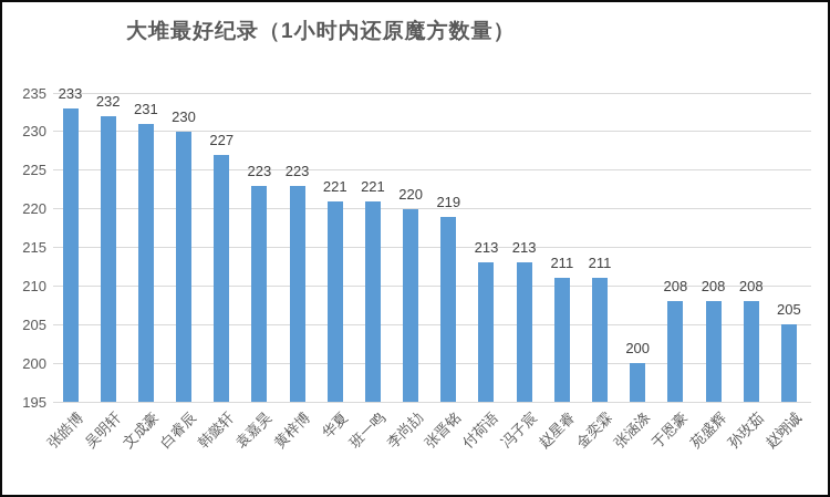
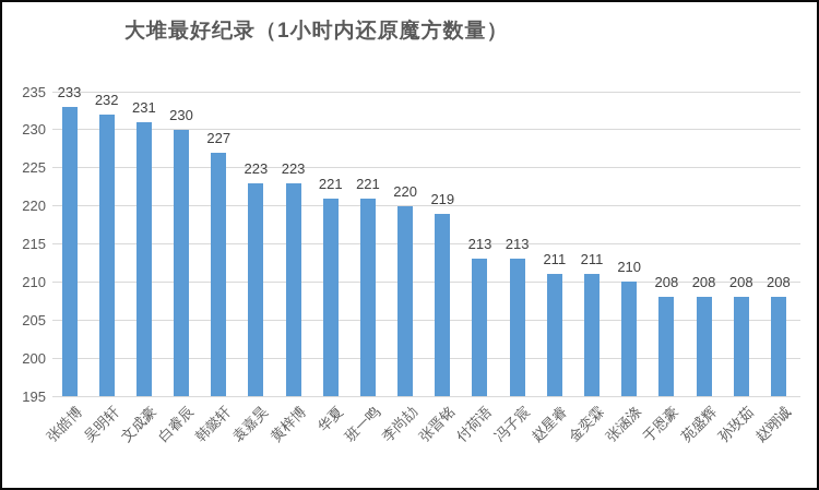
张涵涤: 200 -> 210
赵翊诚: 205 -> 208
